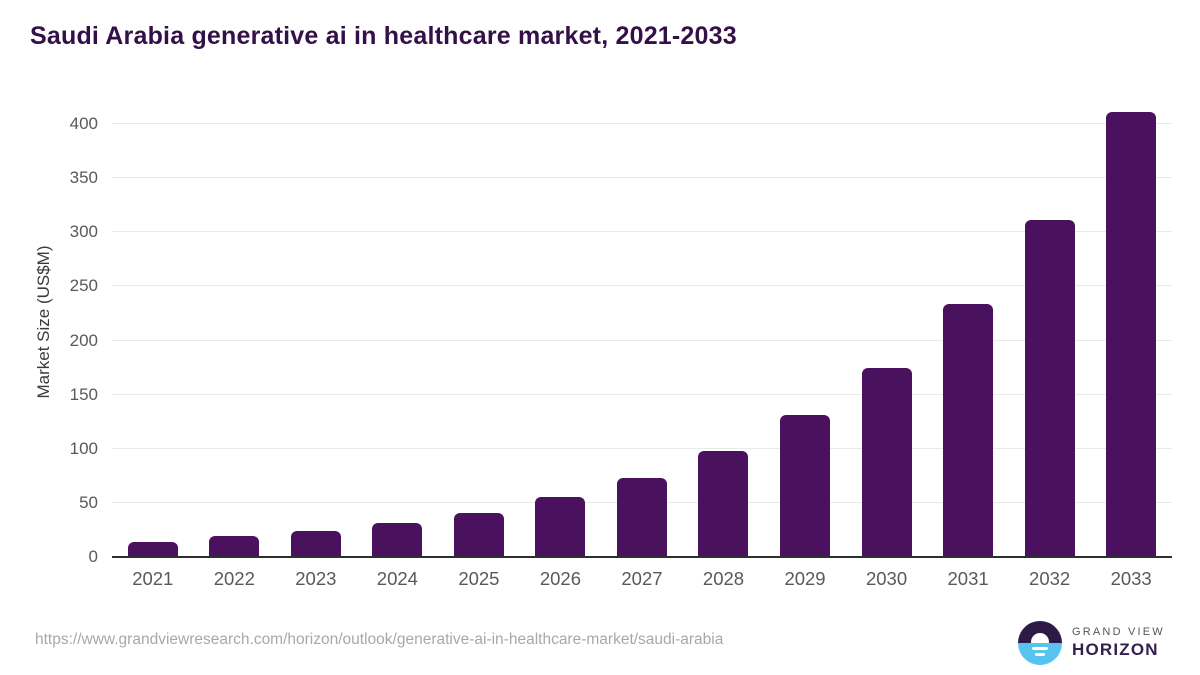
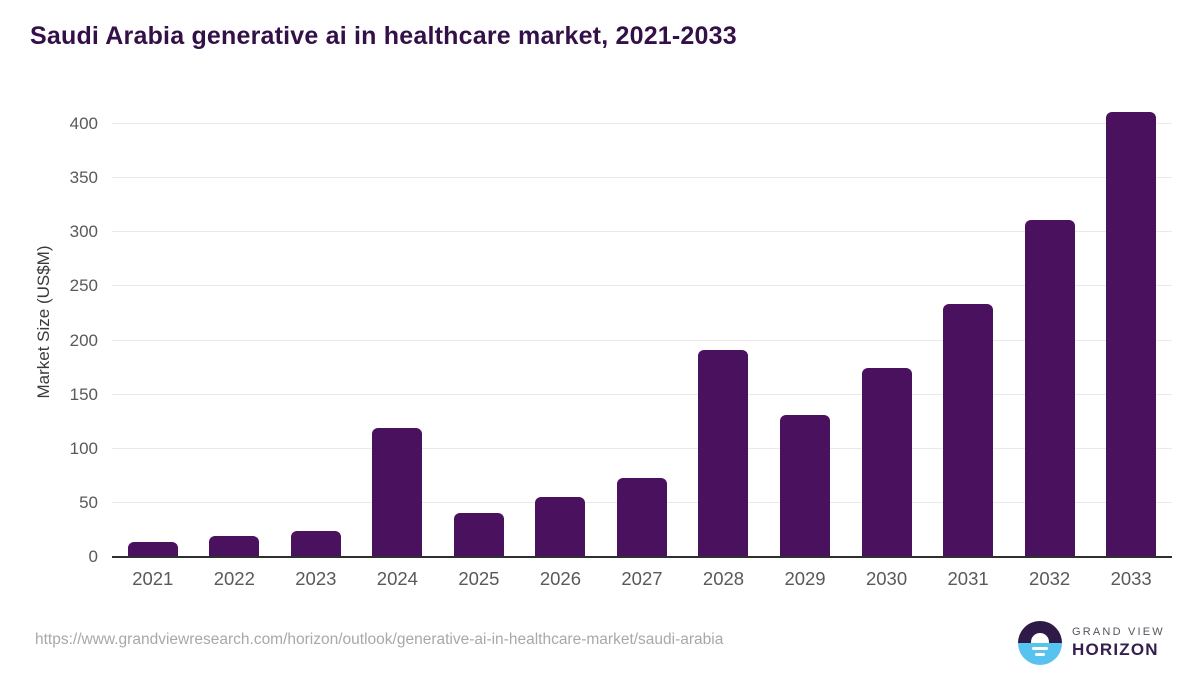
2024: 31 -> 119
2028: 98 -> 191
